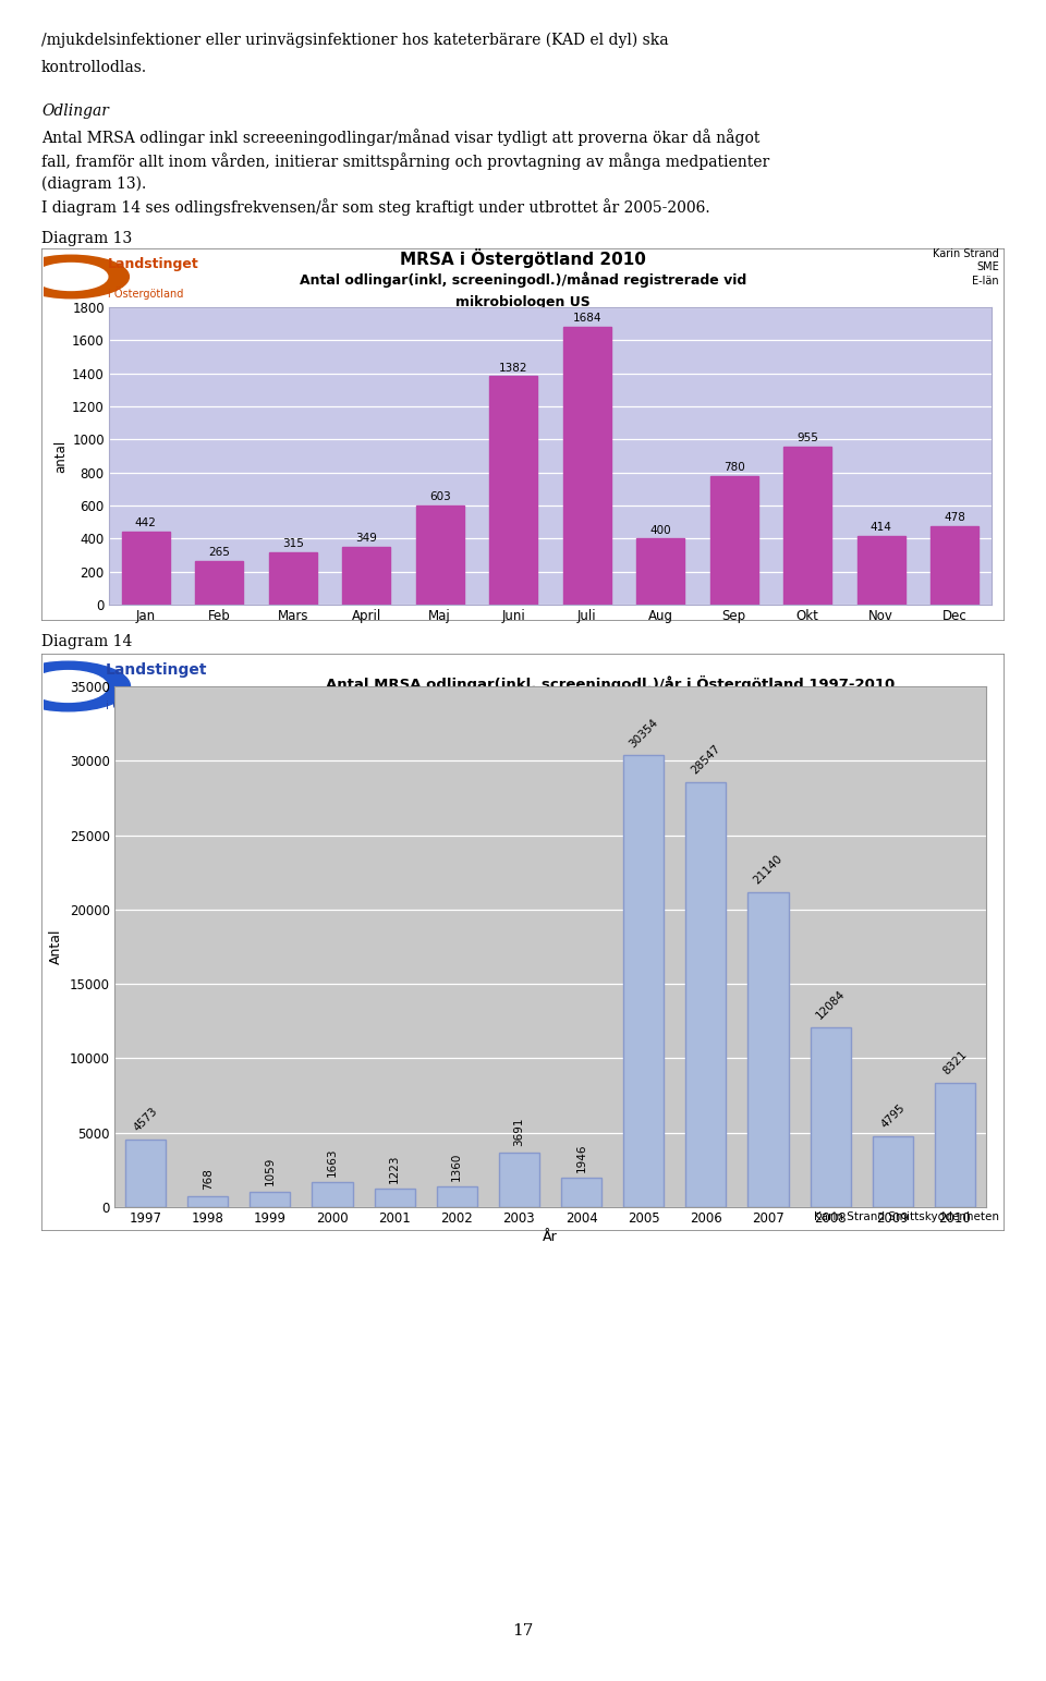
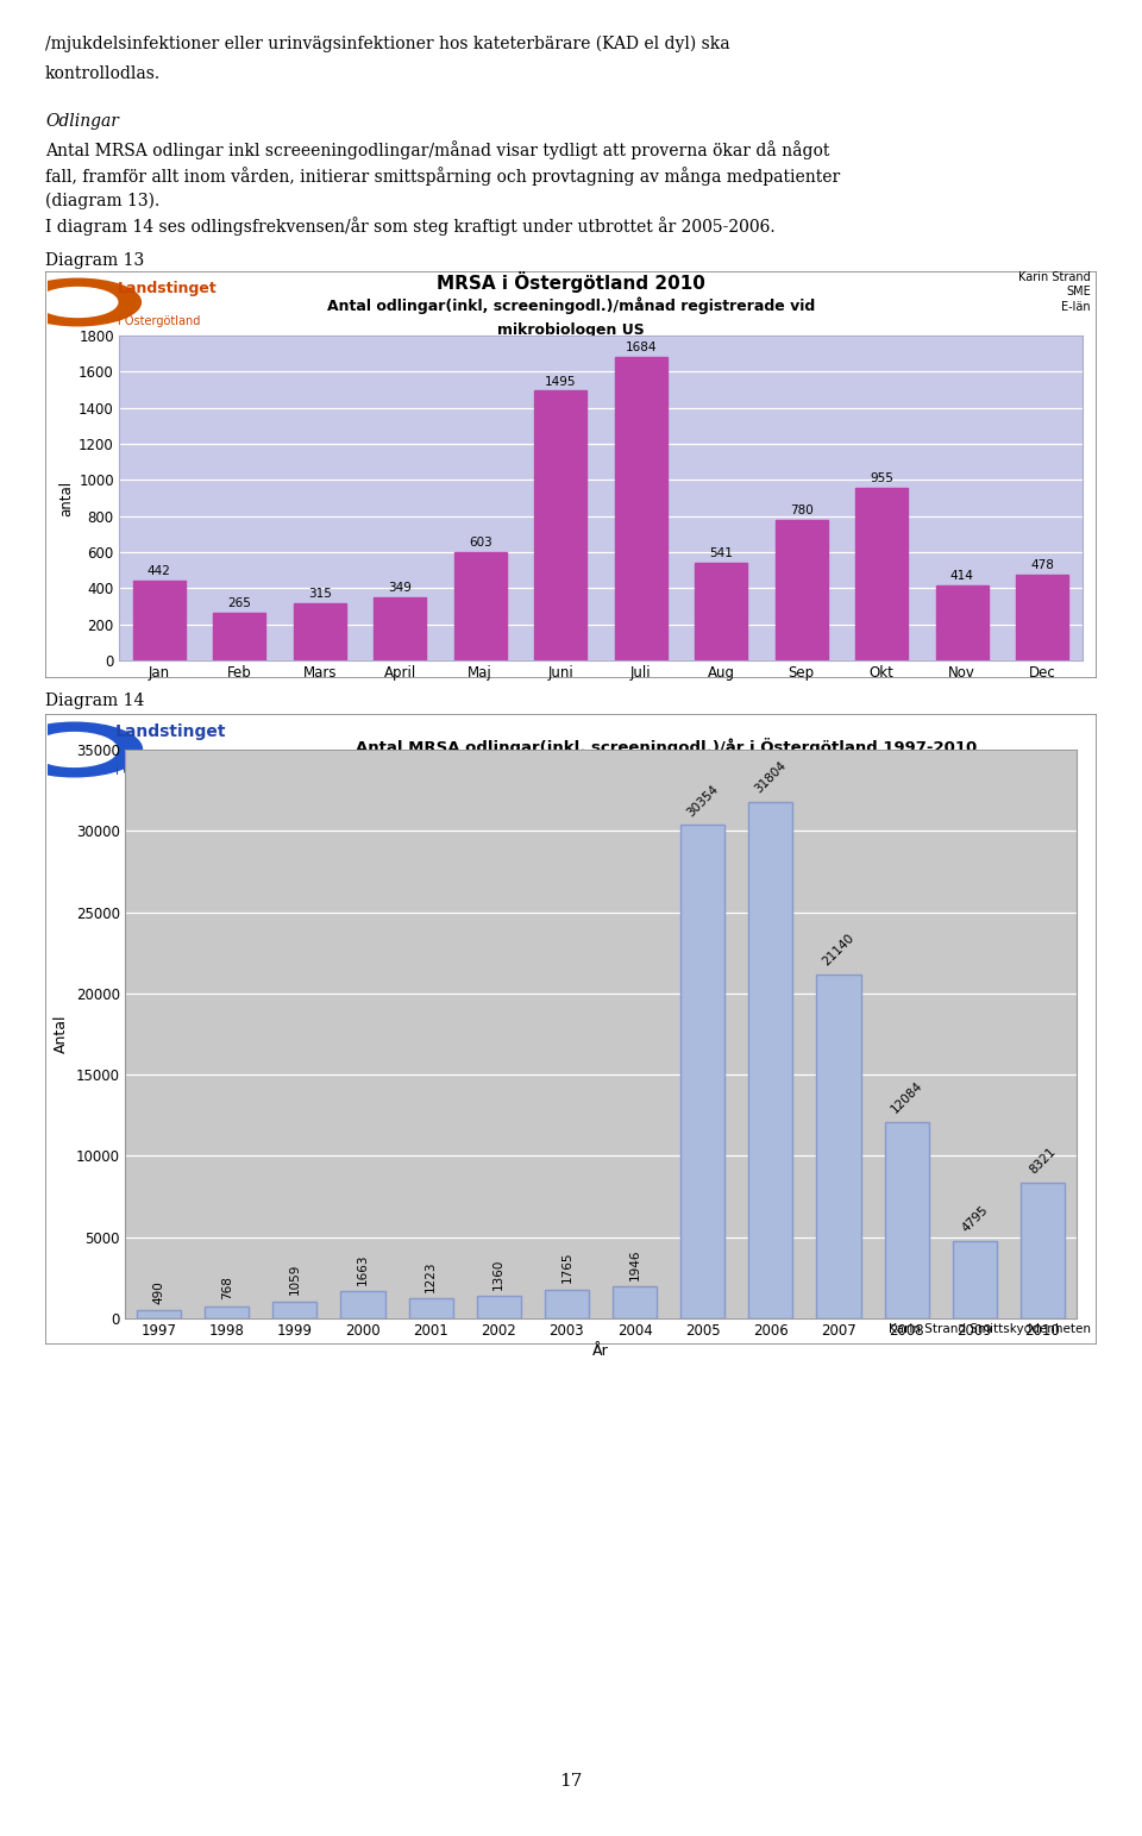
Juni: 1382 -> 1495
Aug: 400 -> 541
1997: 4573 -> 490
2003: 3691 -> 1765
2006: 28547 -> 31804
